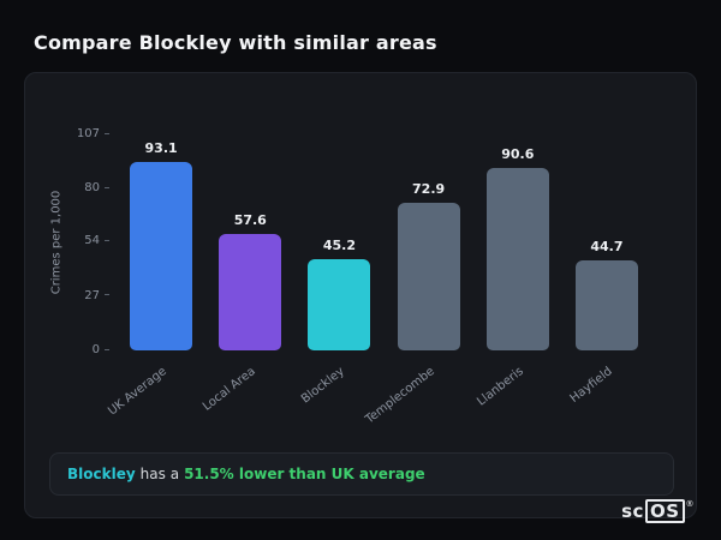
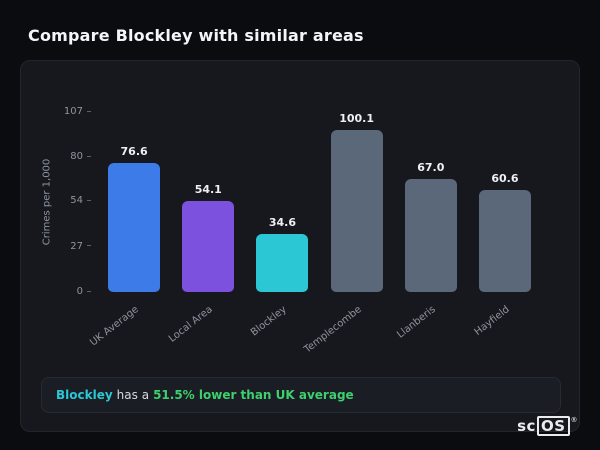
UK Average: 93.1 -> 76.6
Local Area: 57.6 -> 54.1
Blockley: 45.2 -> 34.6
Templecombe: 72.9 -> 100.1
Llanberis: 90.6 -> 67.0
Hayfield: 44.7 -> 60.6
